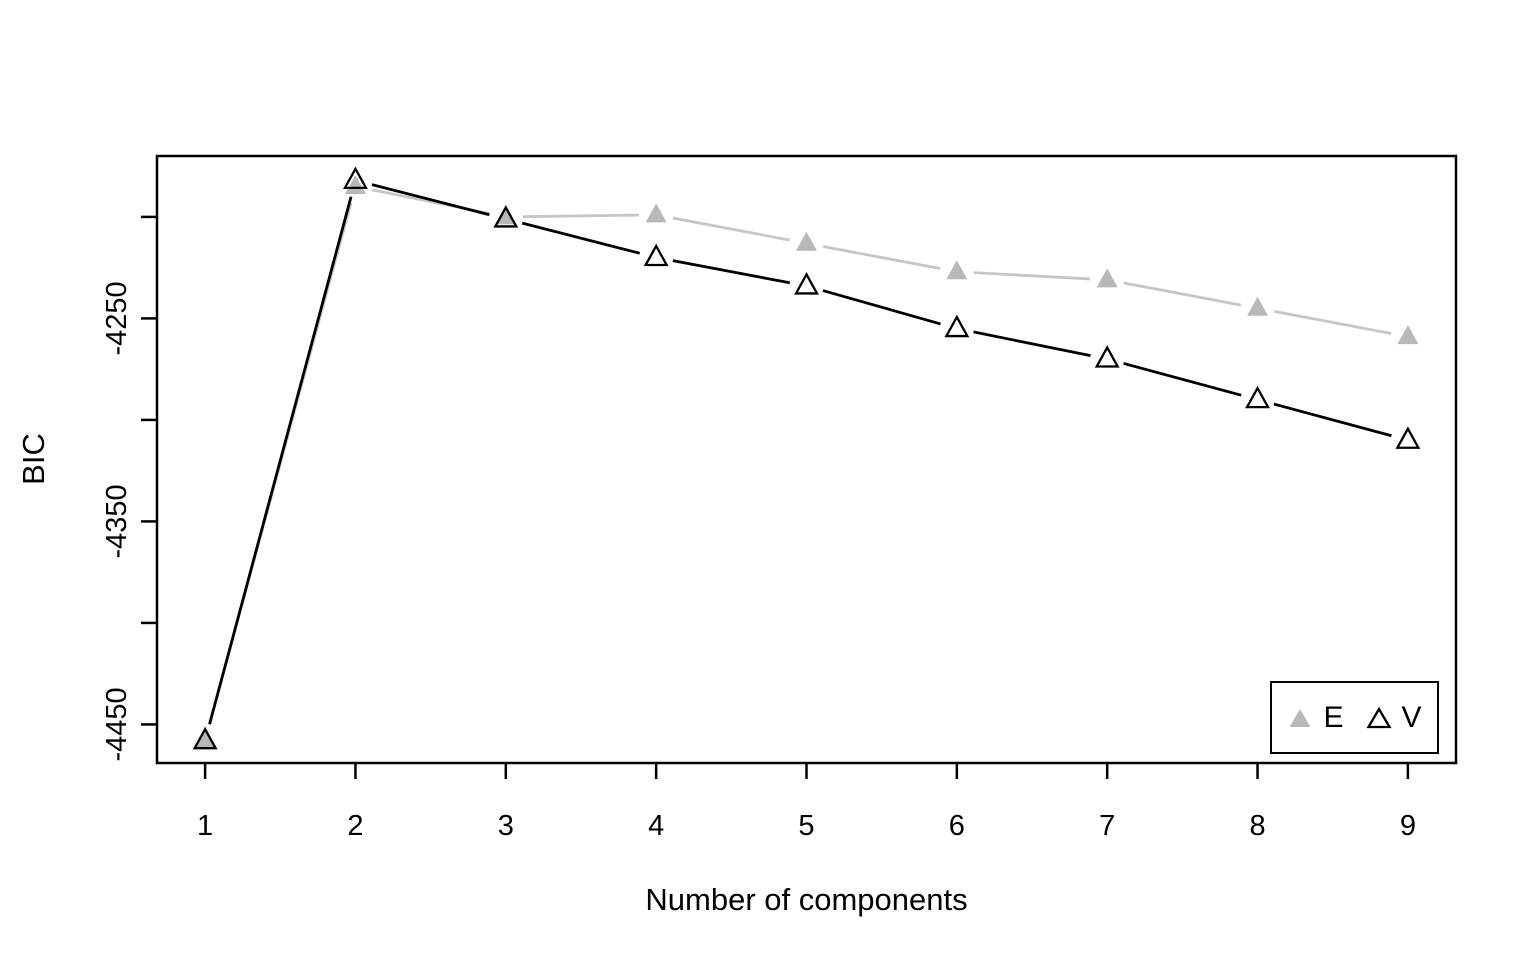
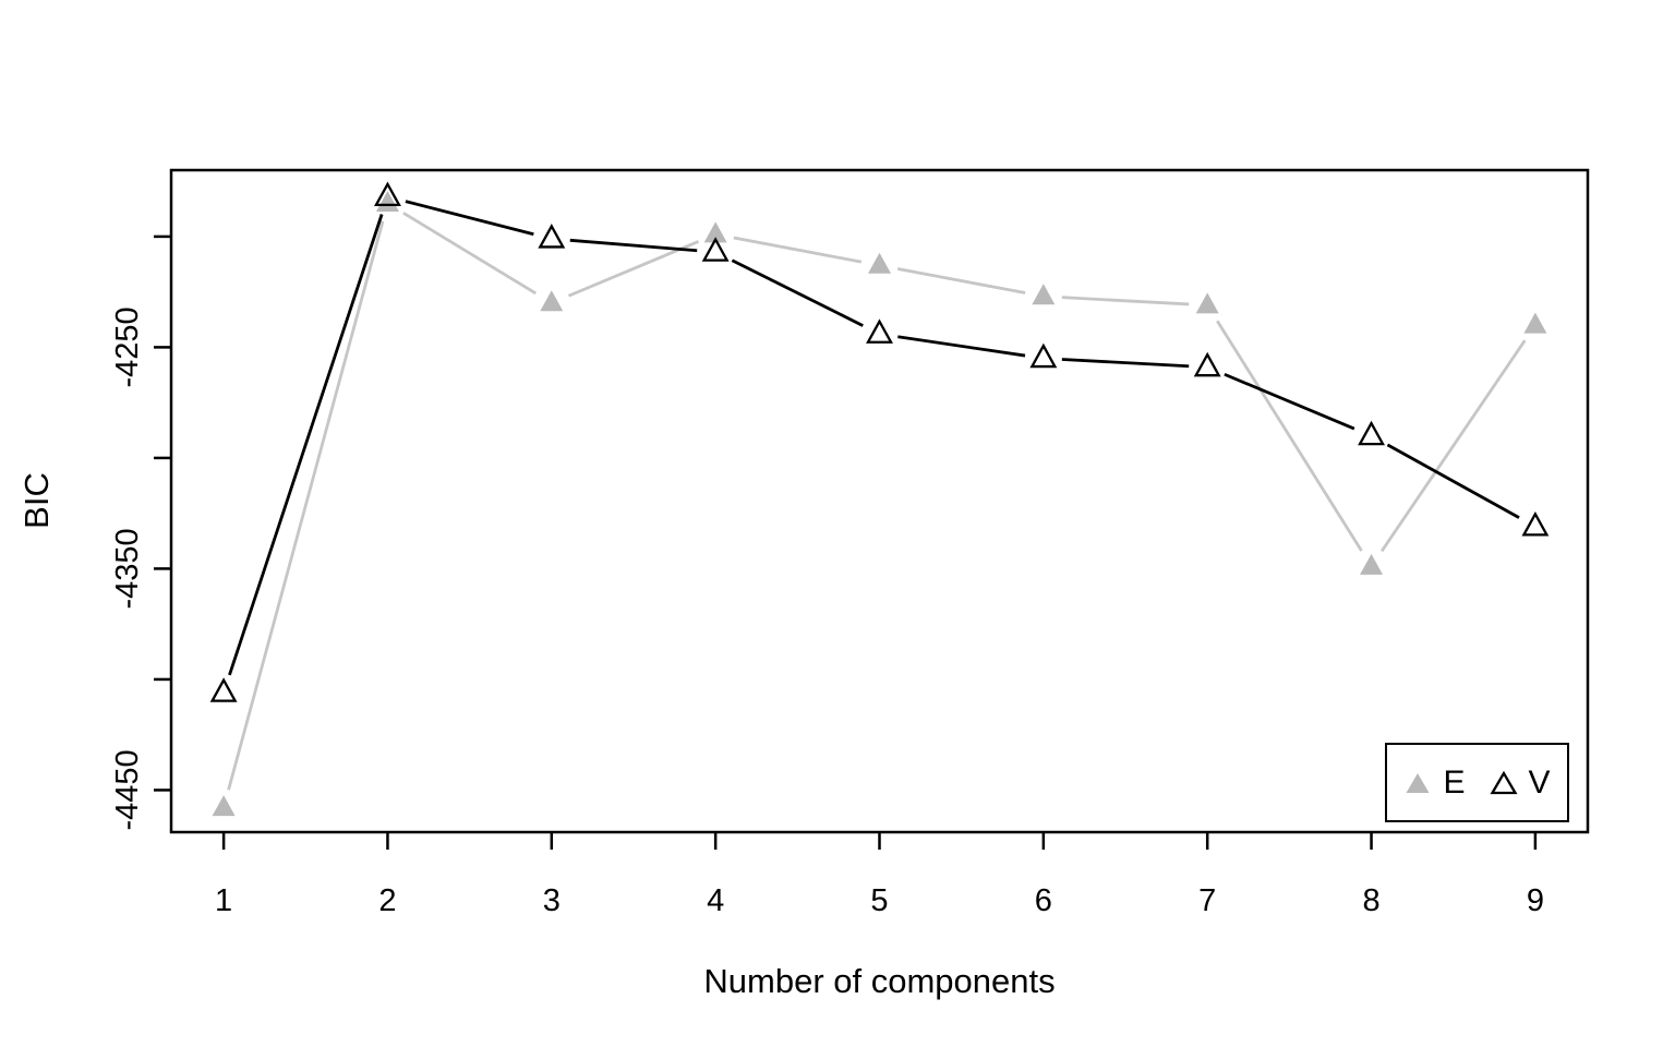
V/1: -4458 -> -4406
E/3: -4200 -> -4230
V/4: -4220 -> -4207
V/5: -4234 -> -4244
V/7: -4270 -> -4259
E/8: -4245 -> -4349
E/9: -4259 -> -4240
V/9: -4310 -> -4331
